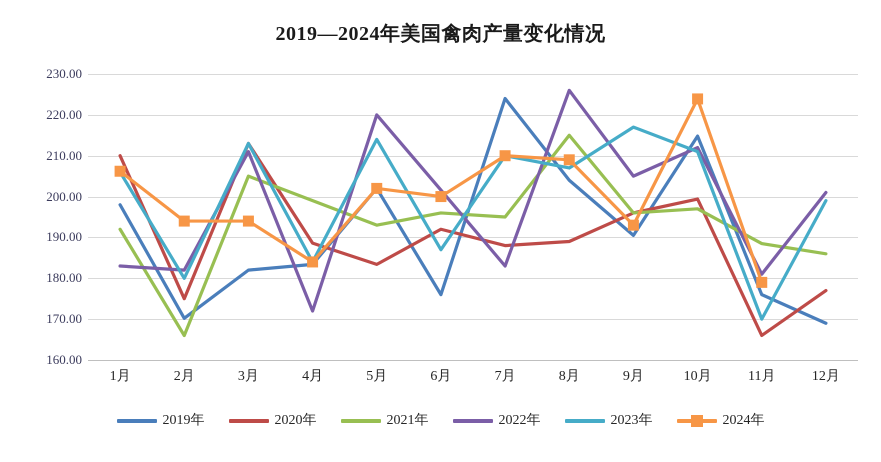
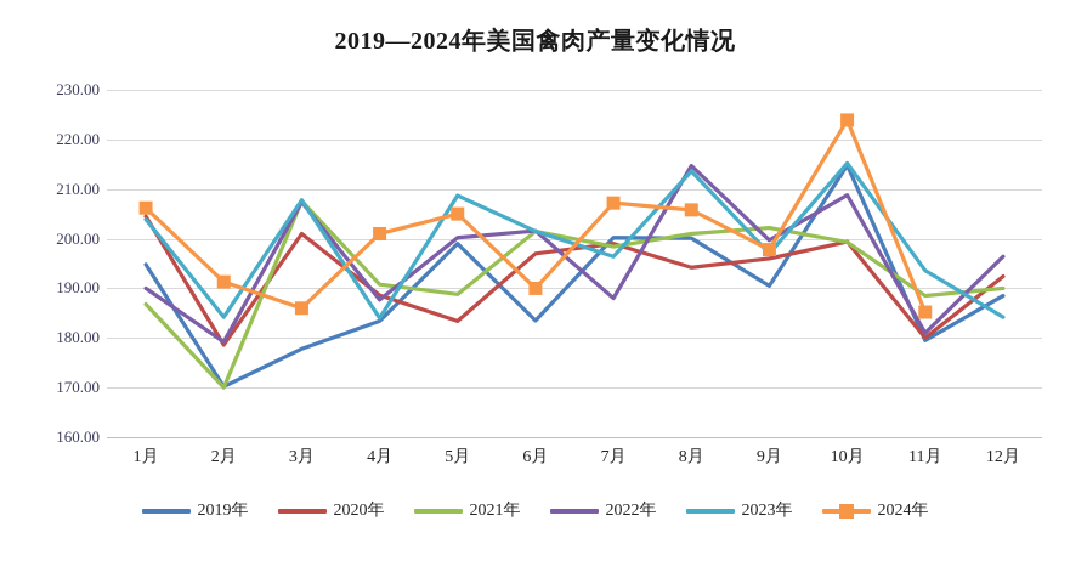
2019年/1月: 198 -> 195
2020年/1月: 210 -> 204
2021年/1月: 192 -> 187
2022年/1月: 183 -> 190
2023年/1月: 206 -> 204
2020年/2月: 175 -> 179
2021年/2月: 166 -> 170
2022年/2月: 182 -> 179
2023年/2月: 180 -> 184
2024年/2月: 194 -> 191
2019年/3月: 182 -> 178
2020年/3月: 213 -> 201
2021年/3月: 205 -> 208
2022年/3月: 211 -> 207
2023年/3月: 213 -> 208
2024年/3月: 194 -> 186
2021年/4月: 199 -> 191
2022年/4月: 172 -> 188
2024年/4月: 184 -> 201
2019年/5月: 202 -> 199
2021年/5月: 193 -> 189
2022年/5月: 220 -> 200
2023年/5月: 214 -> 209
2024年/5月: 202 -> 205
2019年/6月: 176 -> 184
2020年/6月: 192 -> 197
2021年/6月: 196 -> 202
2023年/6月: 187 -> 202
2024年/6月: 200 -> 190
2019年/7月: 224 -> 200
2020年/7月: 188 -> 199
2021年/7月: 195 -> 198
2022年/7月: 183 -> 188
2023年/7月: 210 -> 196
2024年/7月: 210 -> 207
2019年/8月: 204 -> 200
2020年/8月: 189 -> 194
2021年/8月: 215 -> 201
2022年/8月: 226 -> 215
2023年/8月: 207 -> 214
2024年/8月: 209 -> 206
2021年/9月: 196 -> 202
2022年/9月: 205 -> 200
2023年/9月: 217 -> 197
2024年/9月: 193 -> 198
2021年/10月: 197 -> 199
2022年/10月: 212 -> 209
2023年/10月: 211 -> 215
2019年/11月: 176 -> 180
2020年/11月: 166 -> 180
2023年/11月: 170 -> 194
2024年/11月: 179 -> 185
2019年/12月: 169 -> 188
2020年/12月: 177 -> 192
2021年/12月: 186 -> 190
2022年/12月: 201 -> 196
2023年/12月: 199 -> 184
